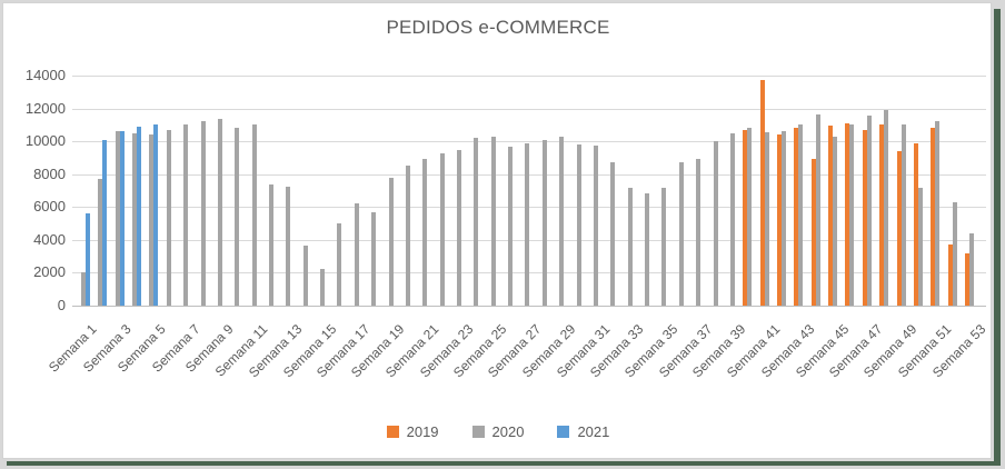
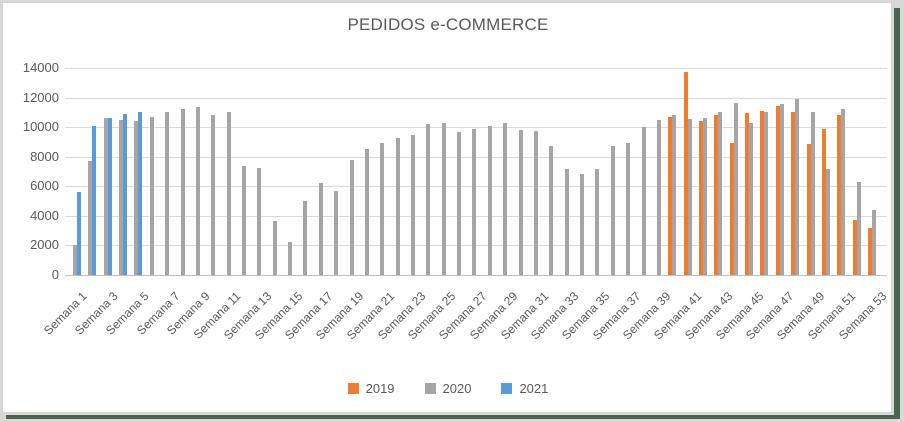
2019/Semana 47: 10700 -> 11400
2019/Semana 49: 9400 -> 8800
